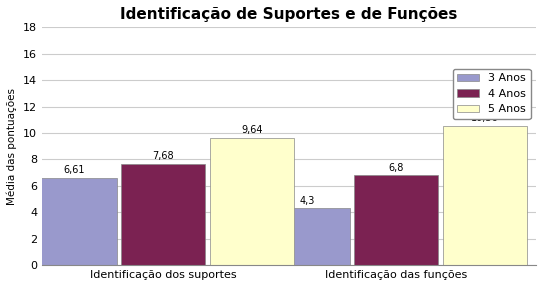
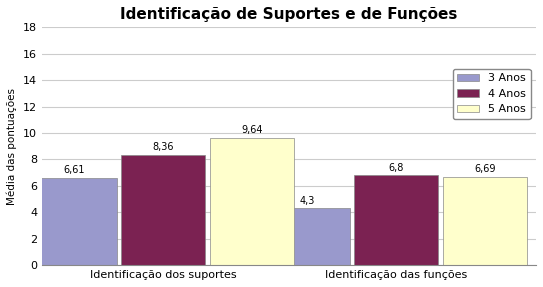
4 Anos/Identificação dos suportes: 7,68 -> 8,36
5 Anos/Identificação das funções: 10,56 -> 6,69
